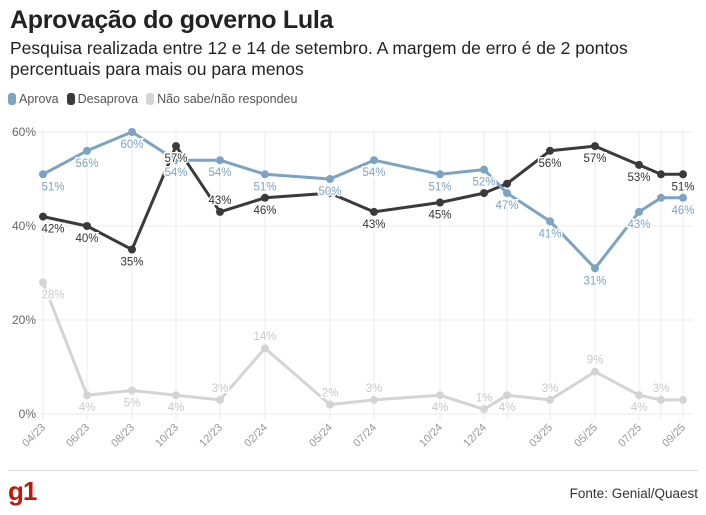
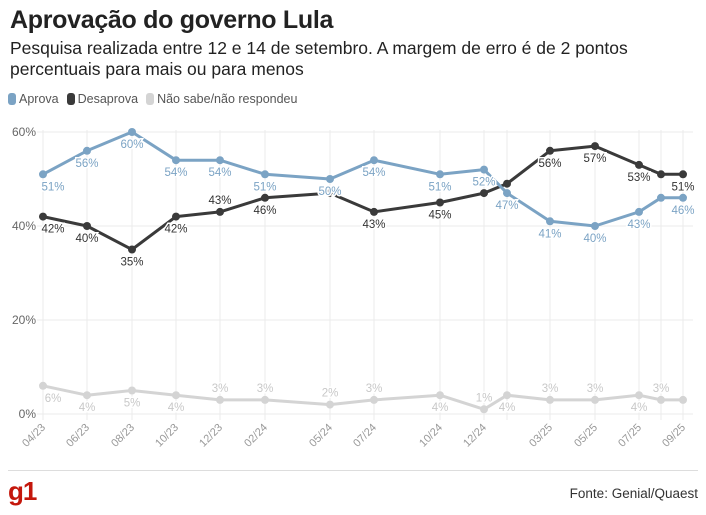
Não sabe/não respondeu/04/23: 28% -> 6%
Desaprova/10/23: 57% -> 42%
Não sabe/não respondeu/02/24: 14% -> 3%
Aprova/05/25: 31% -> 40%
Não sabe/não respondeu/05/25: 9% -> 3%
